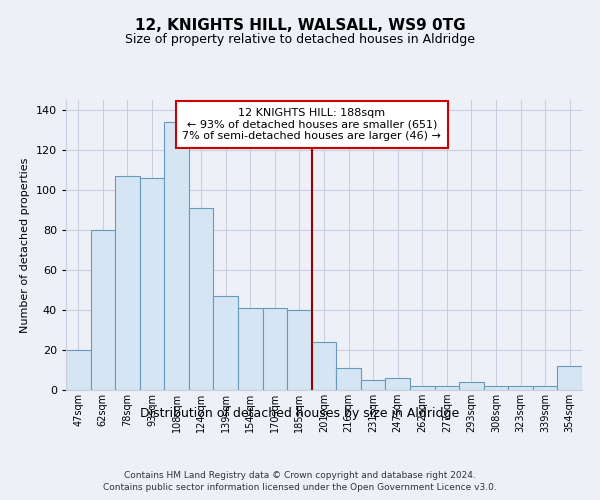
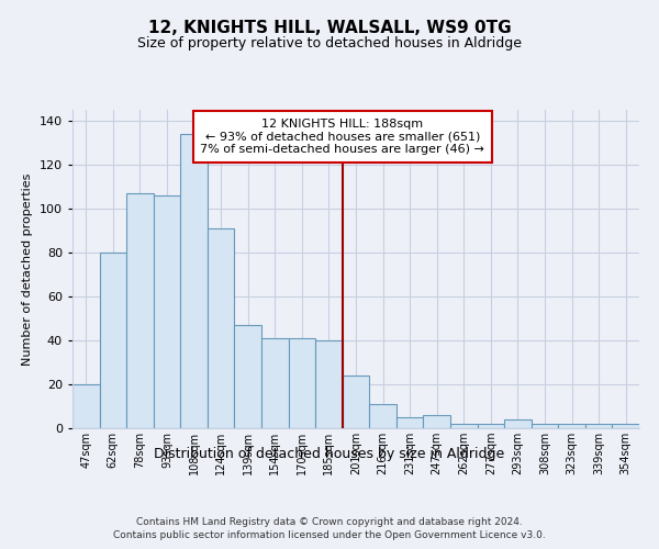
354sqm: 12 -> 2
